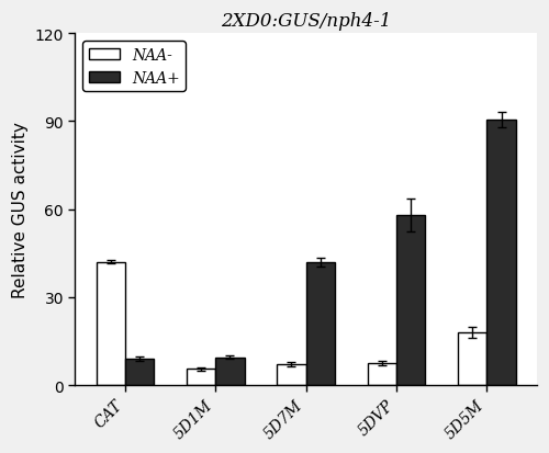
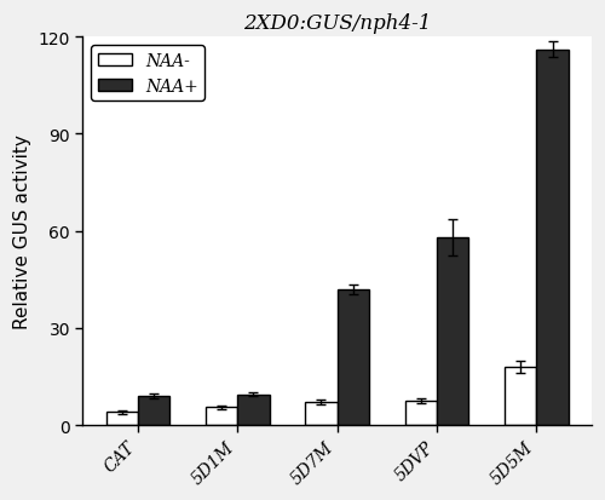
NAA-/CAT: 42.0 -> 4.0
NAA+/5D5M: 90.5 -> 116.0
